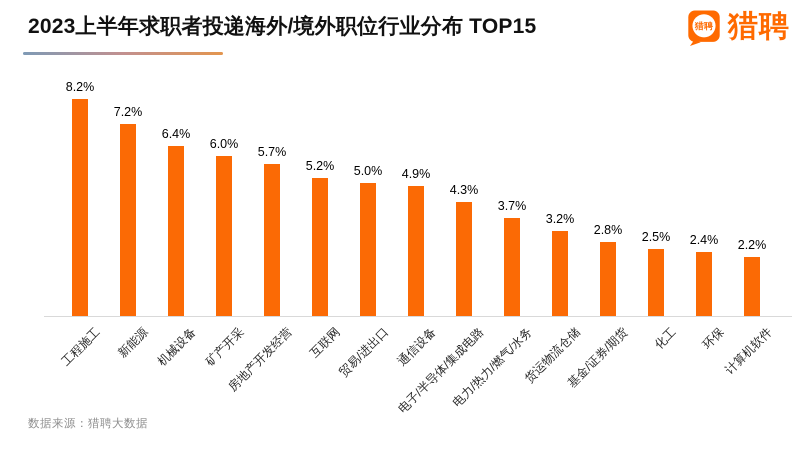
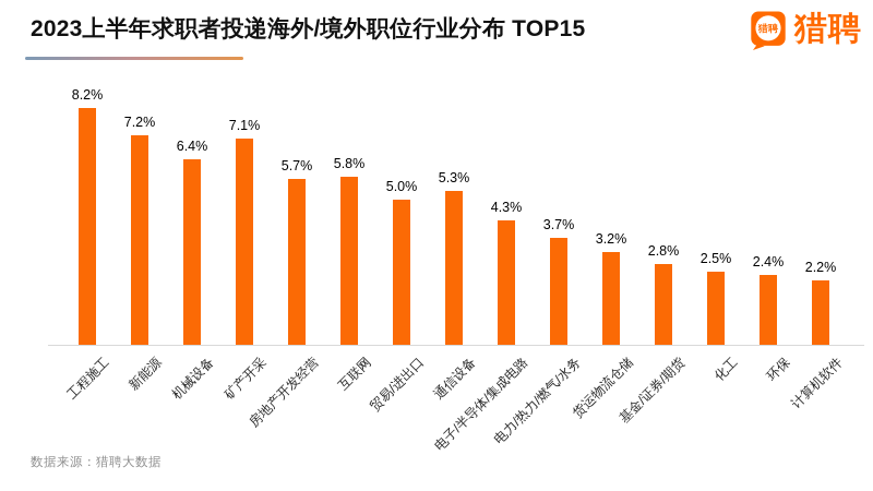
矿产开采: 6.0% -> 7.1%
互联网: 5.2% -> 5.8%
通信设备: 4.9% -> 5.3%
